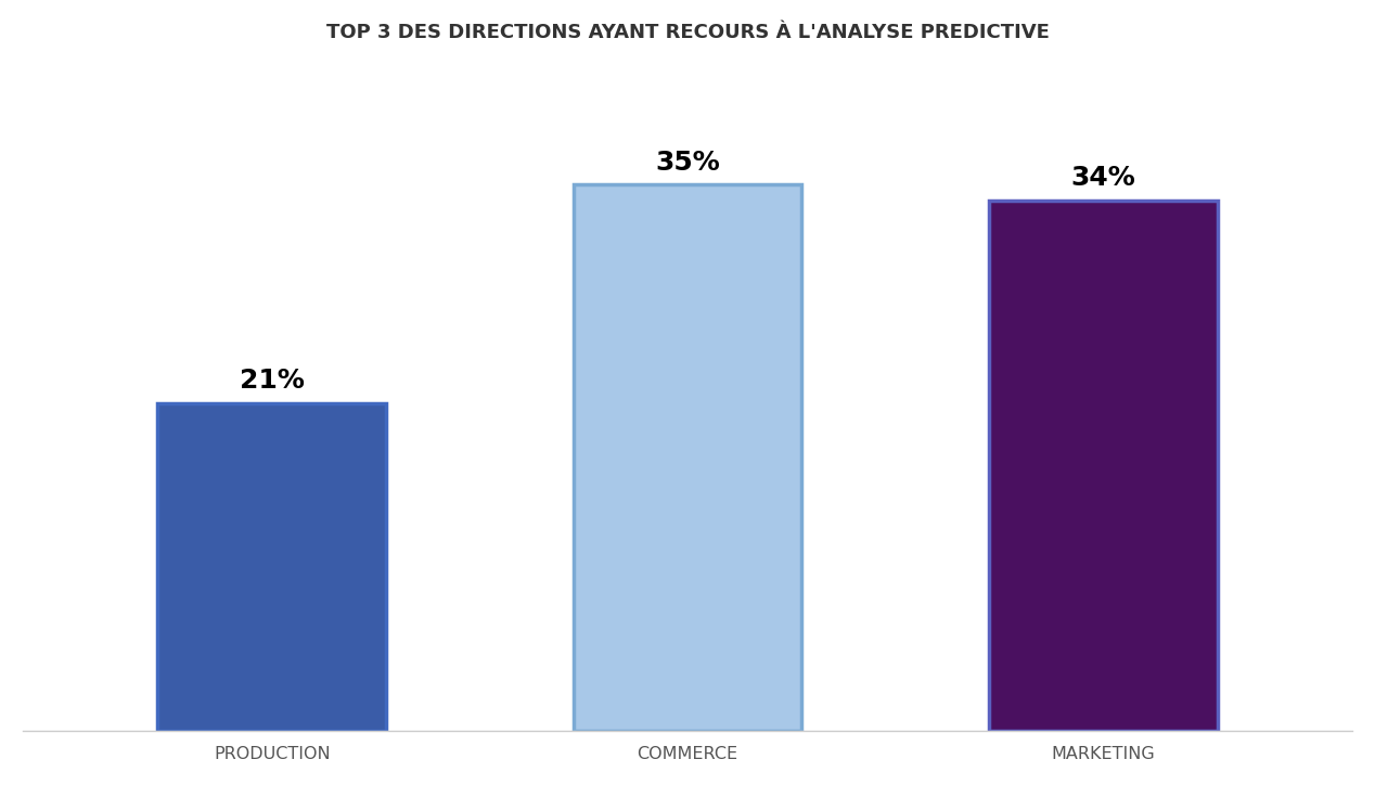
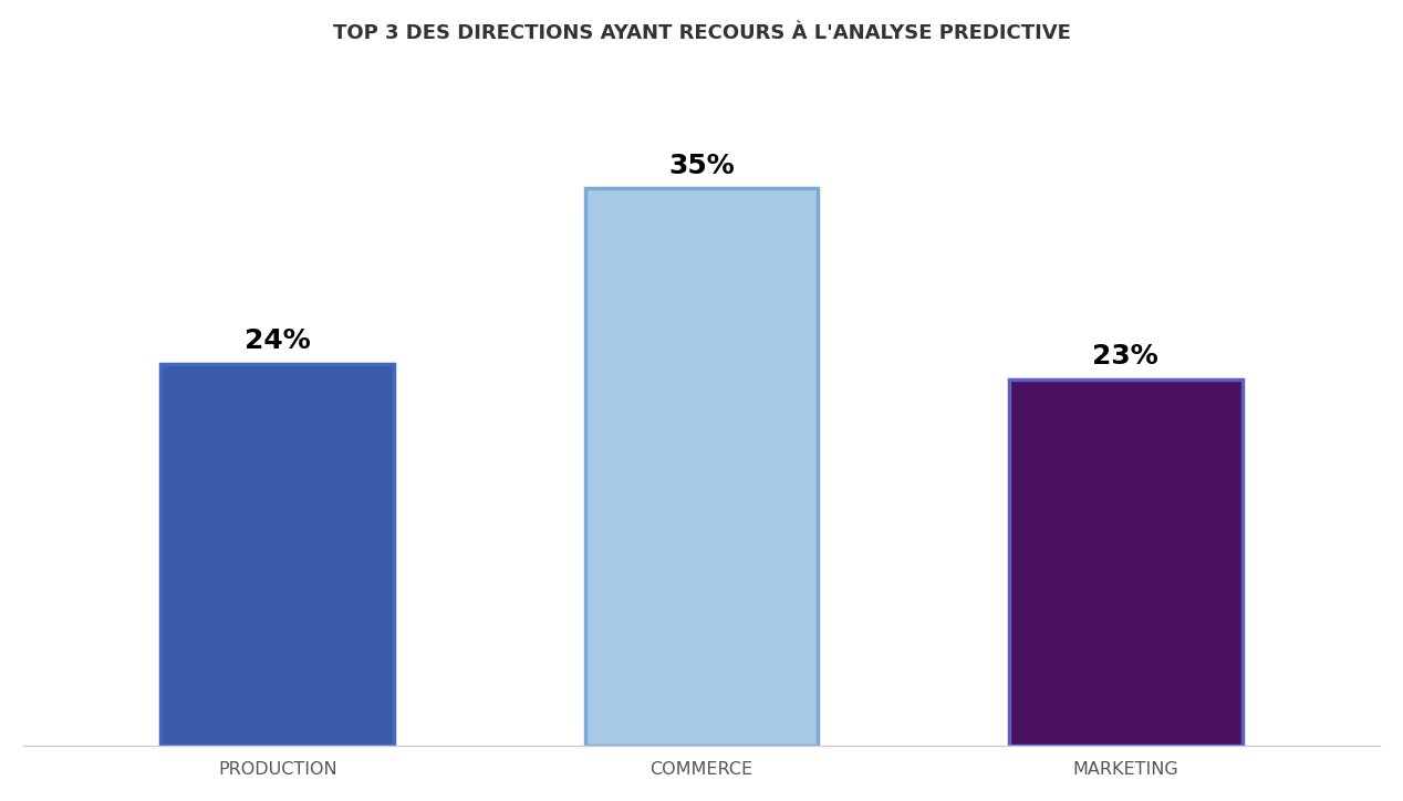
PRODUCTION: 21% -> 24%
MARKETING: 34% -> 23%
